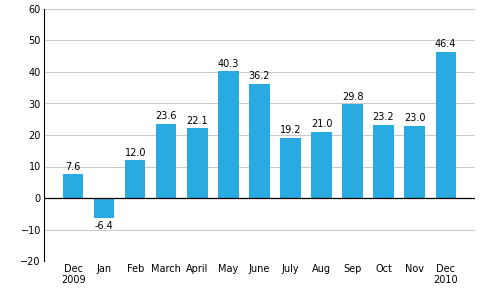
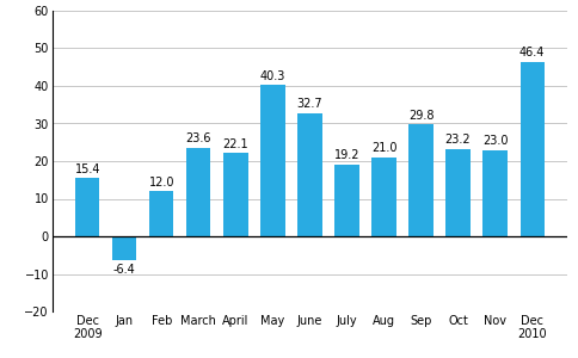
Dec 2009: 7.6 -> 15.4
June: 36.2 -> 32.7
